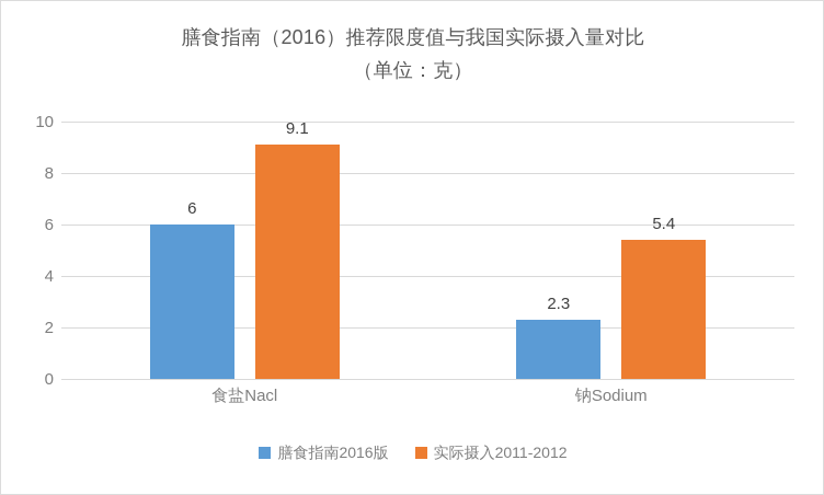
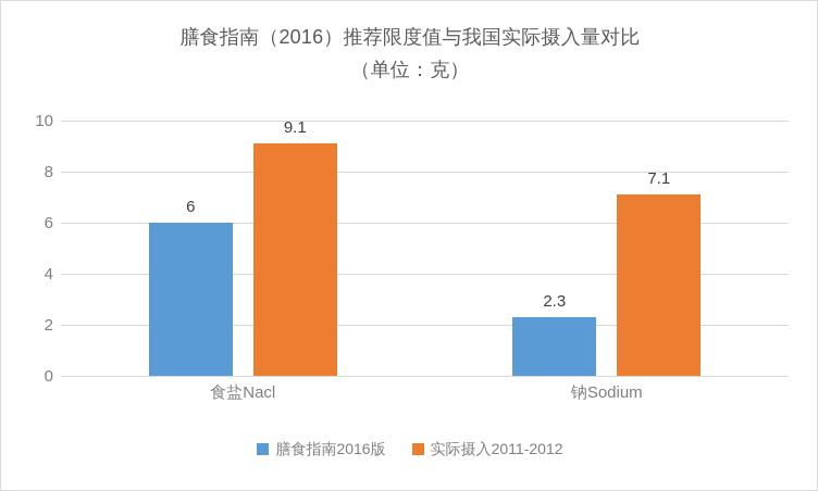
实际摄入2011-2012/钠Sodium: 5.4 -> 7.1
